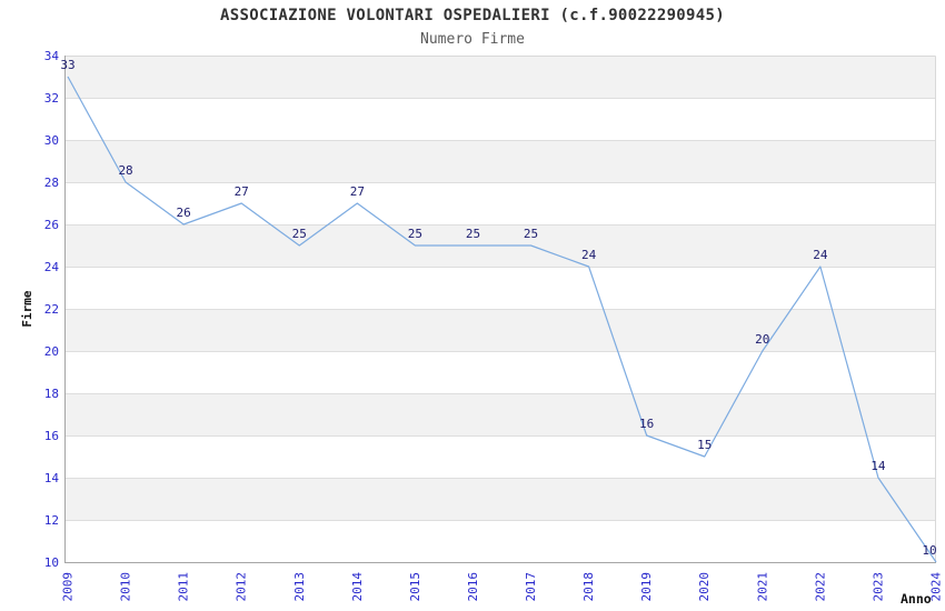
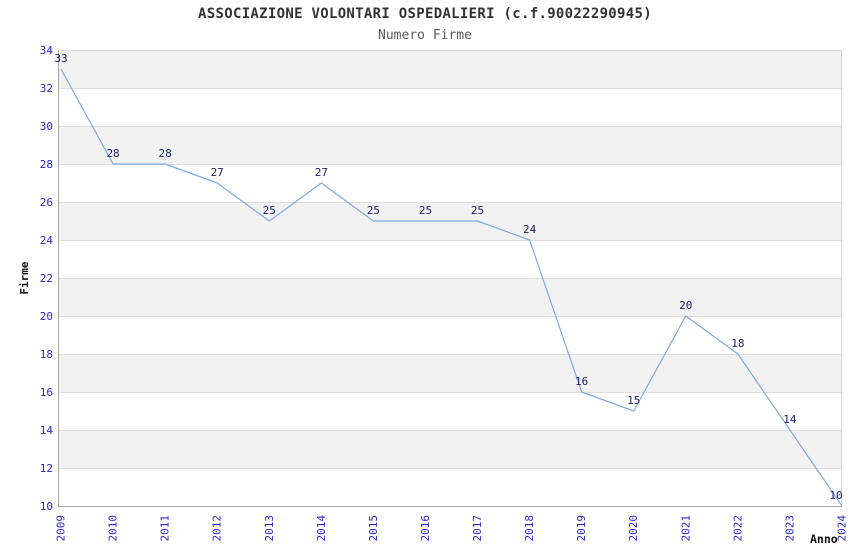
2011: 26 -> 28
2022: 24 -> 18
